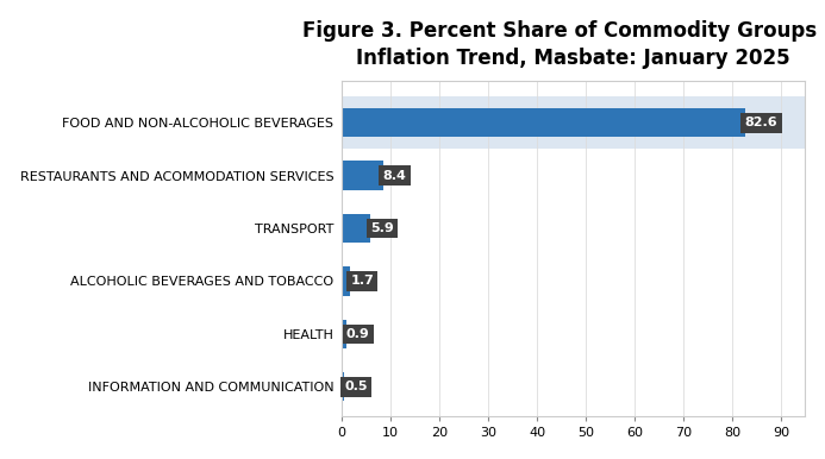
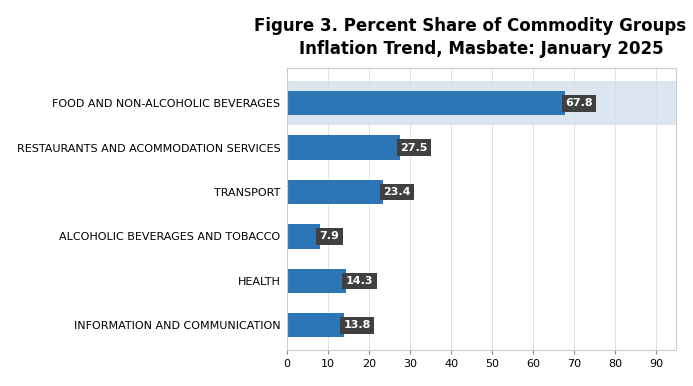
FOOD AND NON-ALCOHOLIC BEVERAGES: 82.6 -> 67.8
RESTAURANTS AND ACOMMODATION SERVICES: 8.4 -> 27.5
TRANSPORT: 5.9 -> 23.4
ALCOHOLIC BEVERAGES AND TOBACCO: 1.7 -> 7.9
HEALTH: 0.9 -> 14.3
INFORMATION AND COMMUNICATION: 0.5 -> 13.8
